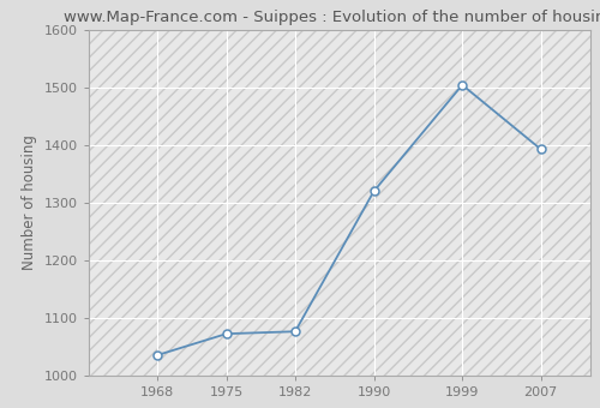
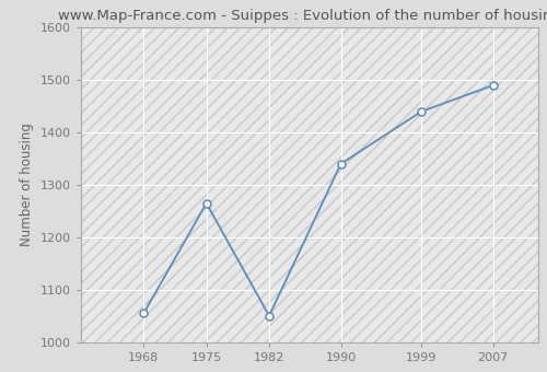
1968: 1035 -> 1055
1975: 1072 -> 1265
1982: 1076 -> 1050
1990: 1320 -> 1340
1999: 1505 -> 1440
2007: 1393 -> 1490
